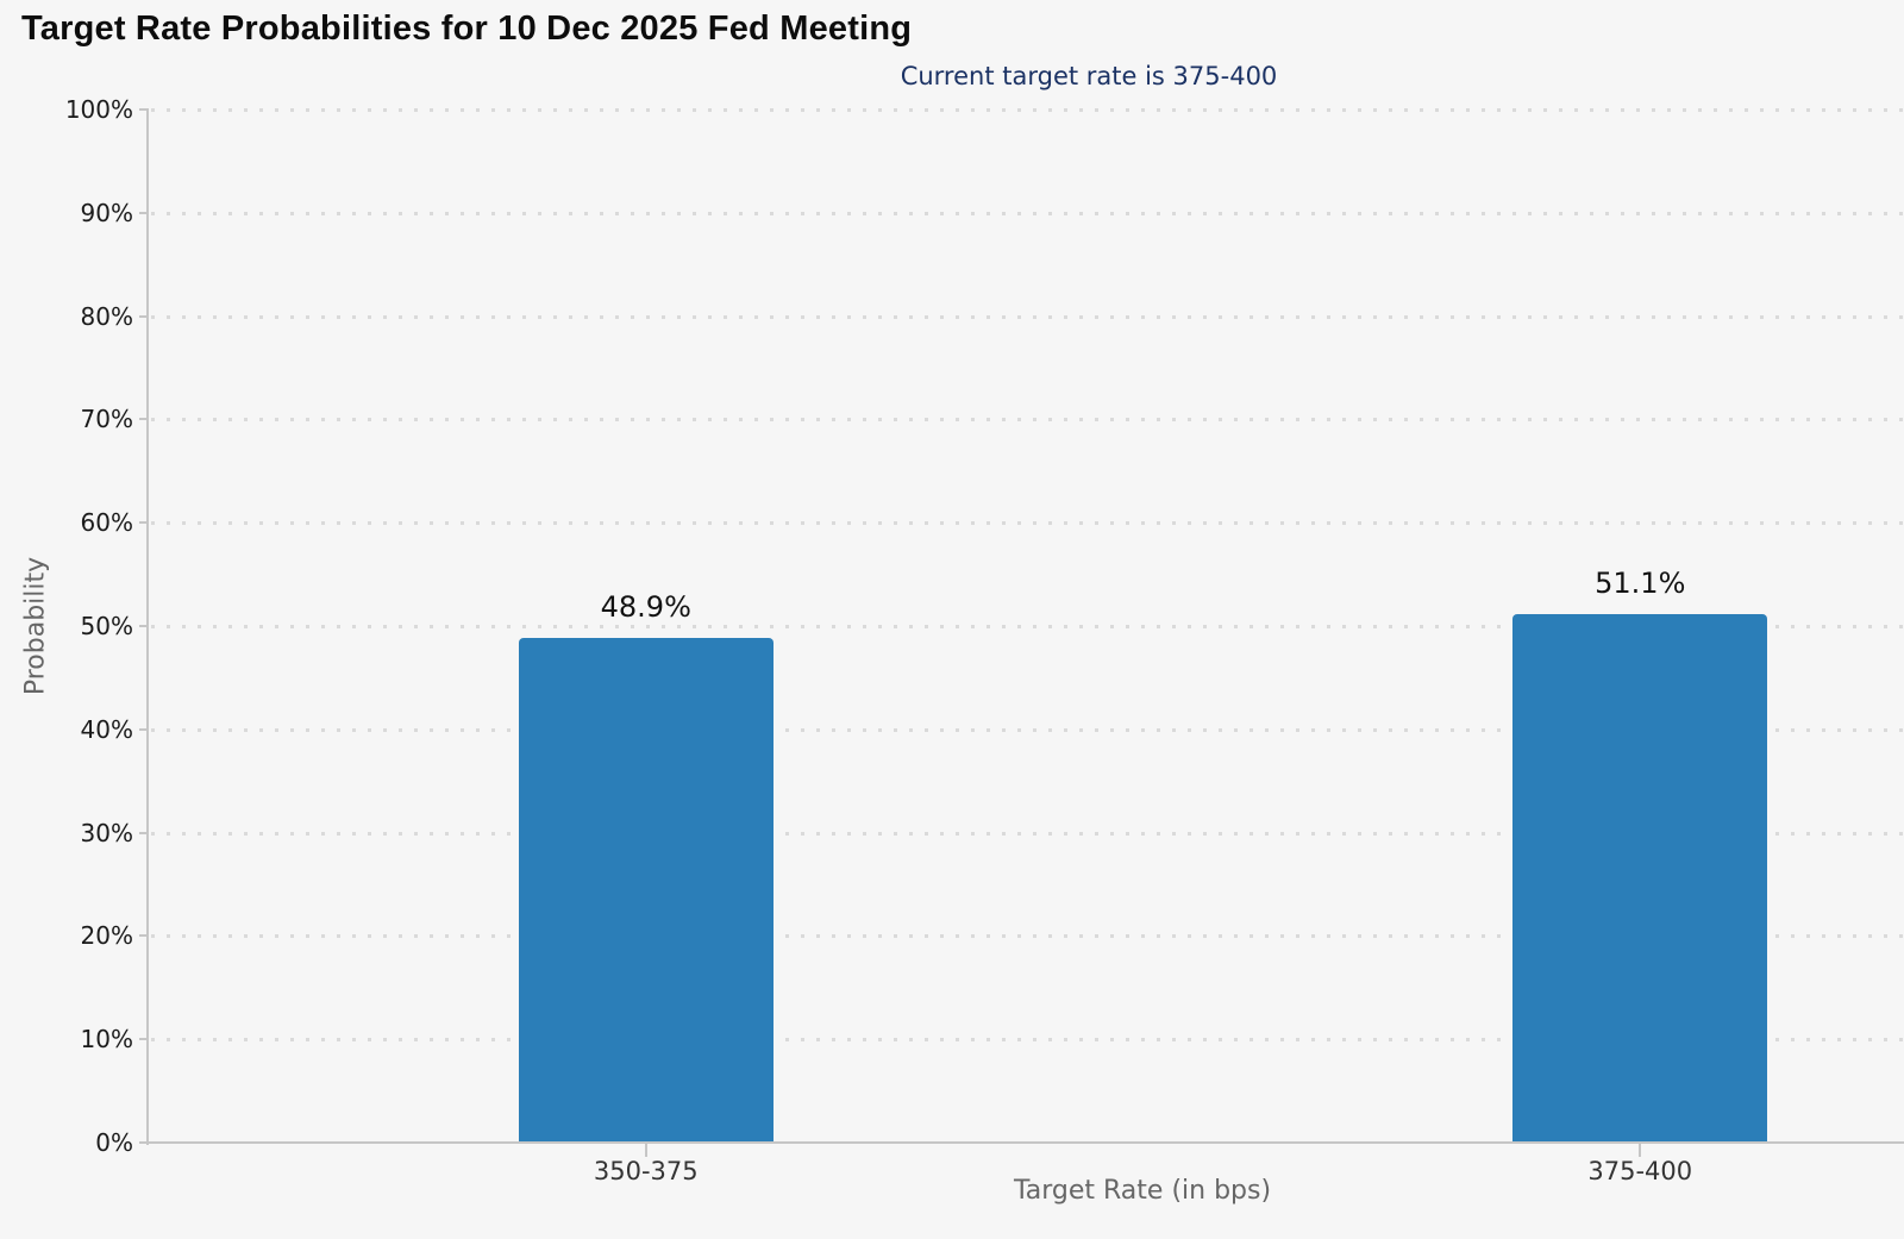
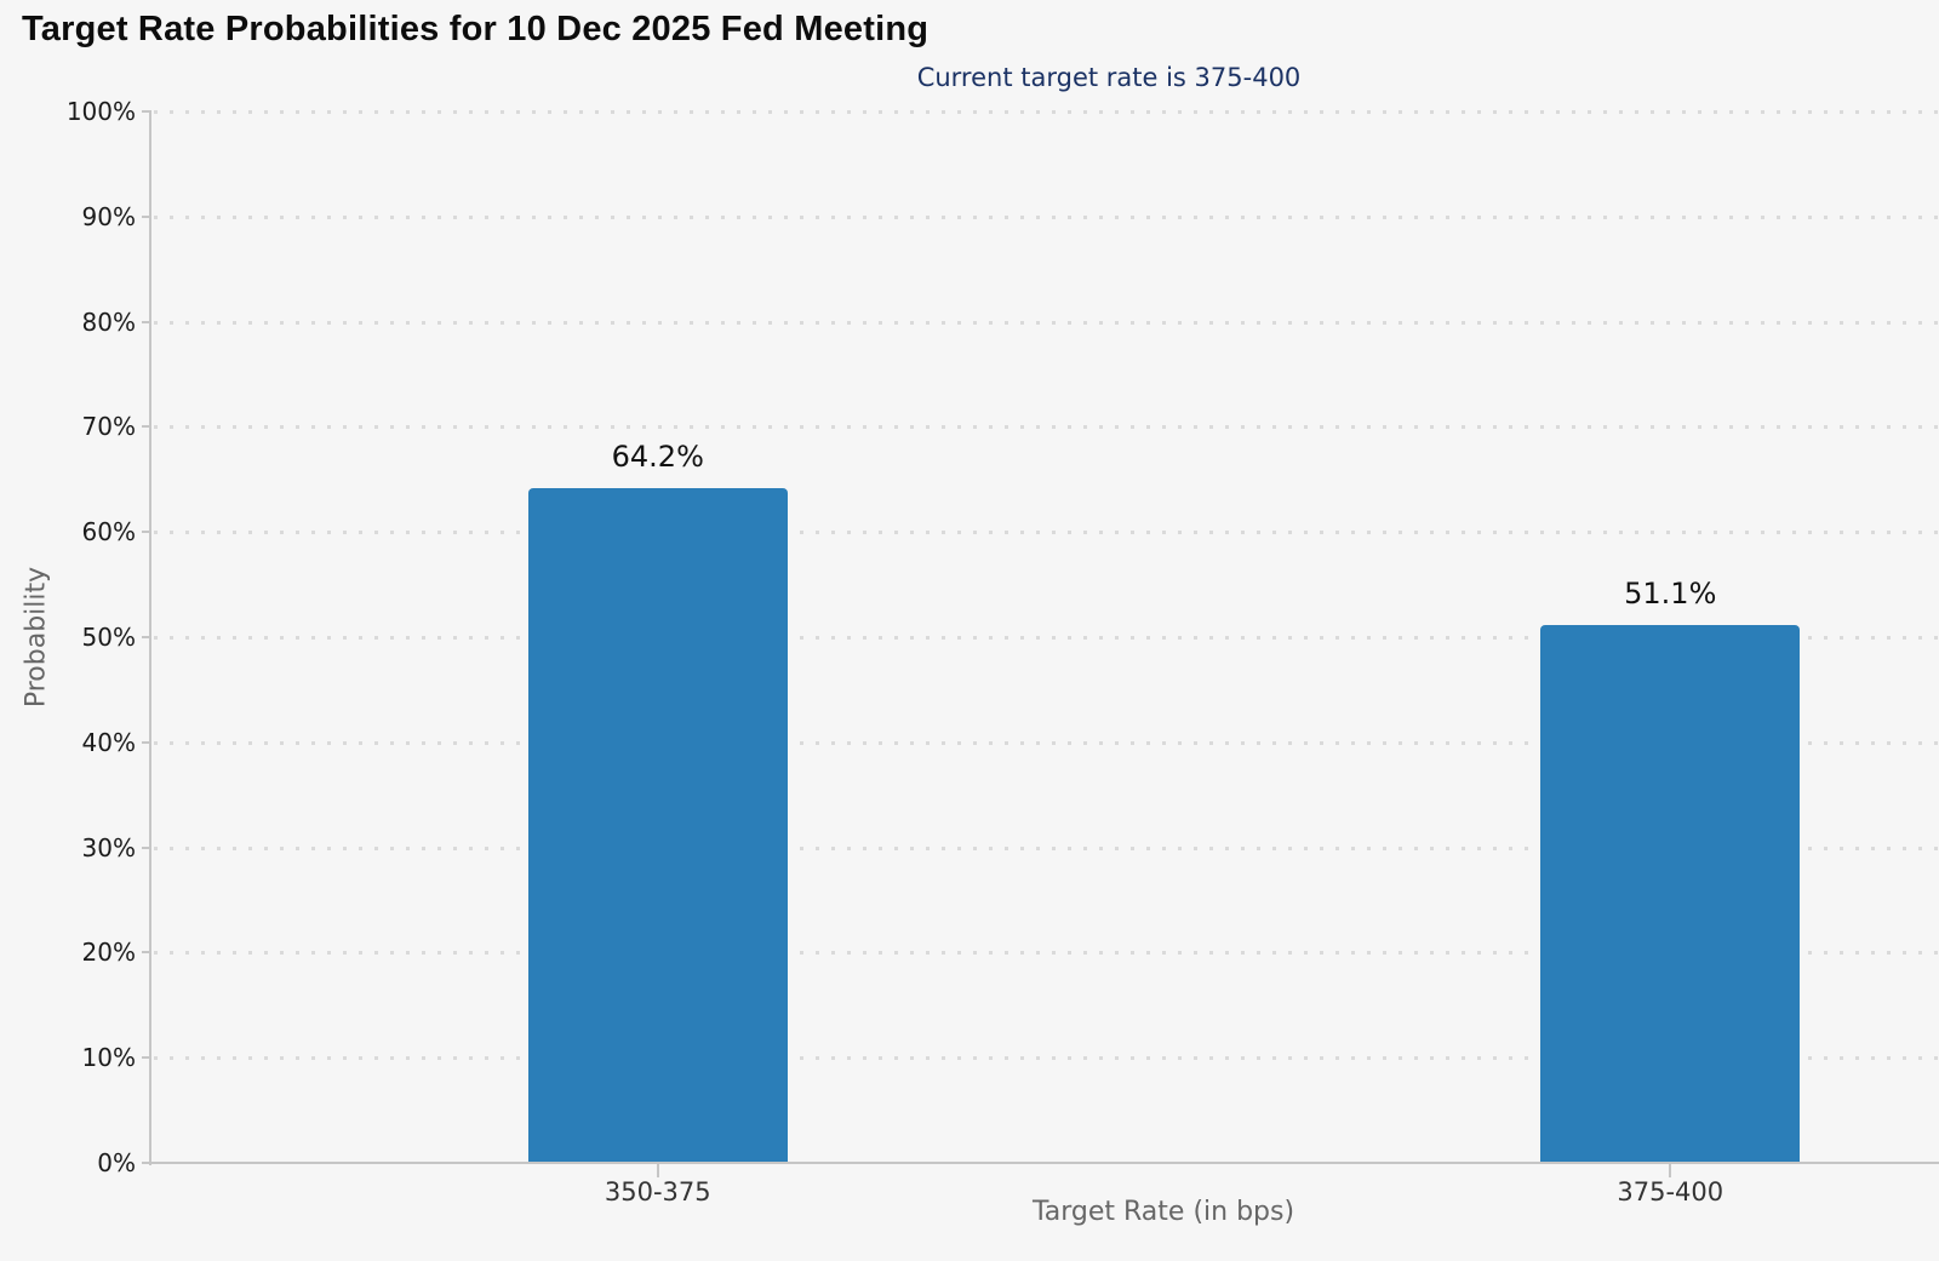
350-375: 48.9% -> 64.2%
